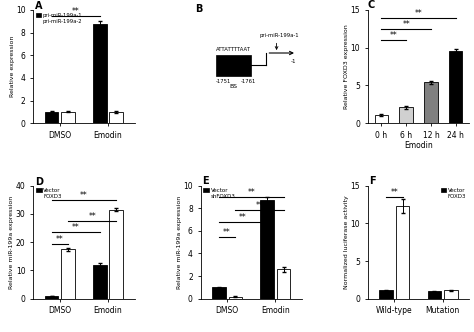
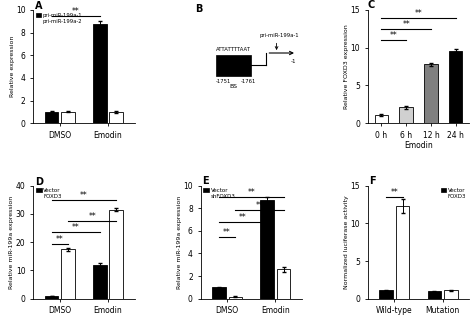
12 h: 5.4 -> 7.8
